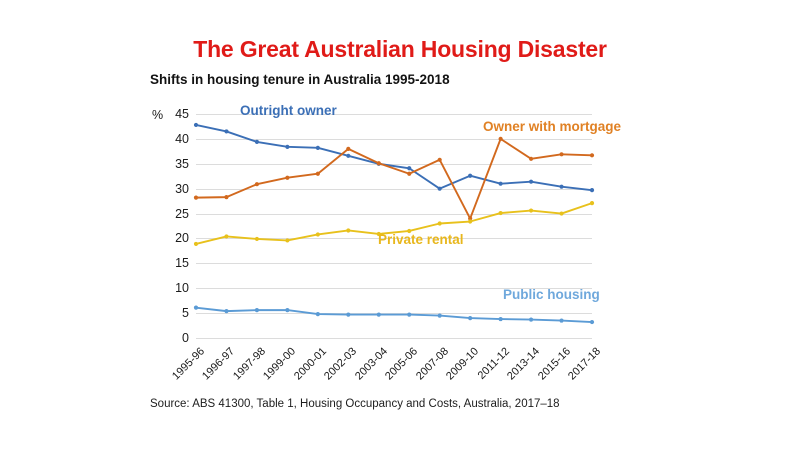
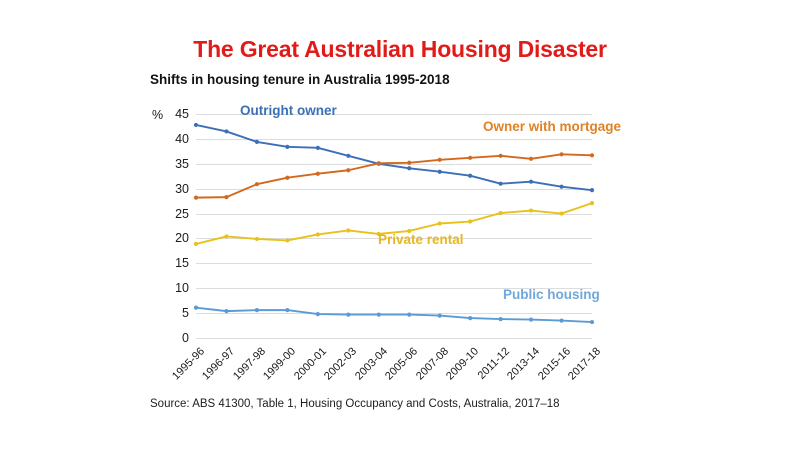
Owner with mortgage/2002-03: 38 -> 34
Owner with mortgage/2005-06: 33 -> 35
Outright owner/2007-08: 30 -> 33
Owner with mortgage/2009-10: 24 -> 36
Owner with mortgage/2011-12: 40 -> 37
